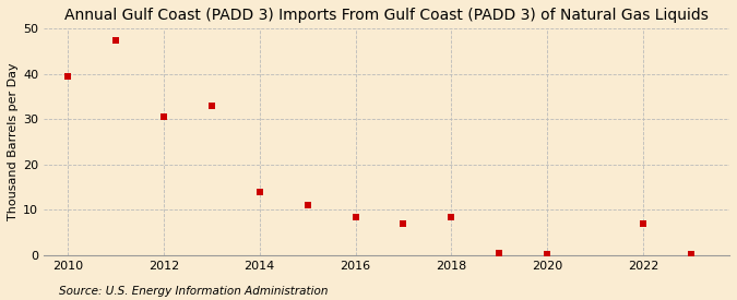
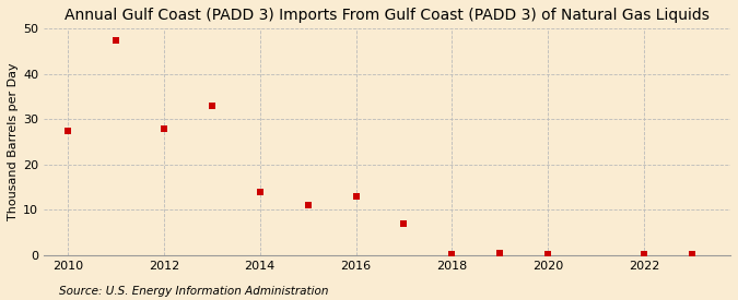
2010: 39.5 -> 27.5
2012: 30.5 -> 28.0
2016: 8.5 -> 13.0
2018: 8.5 -> 0.3
2022: 7.0 -> 0.3
